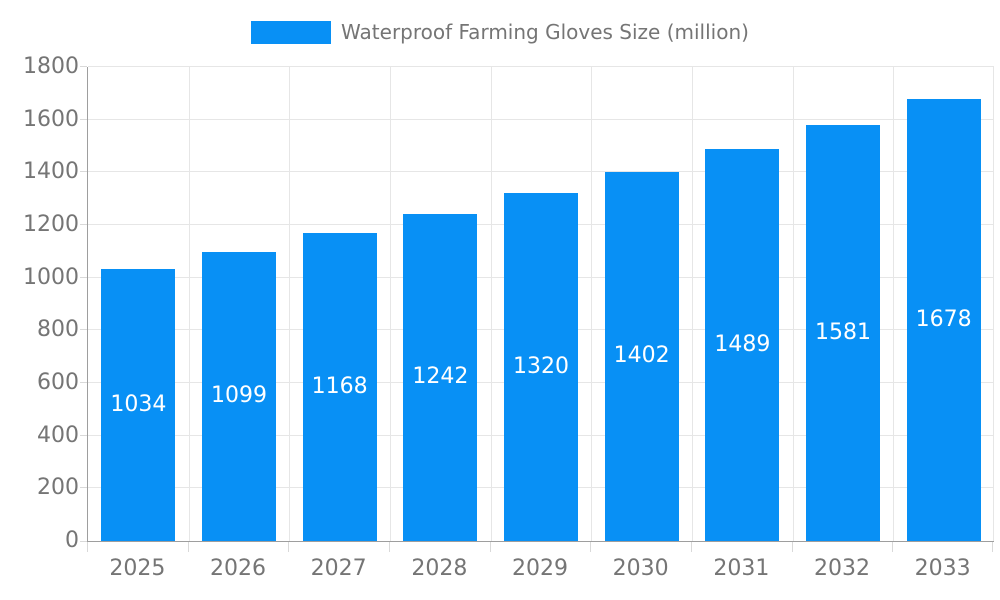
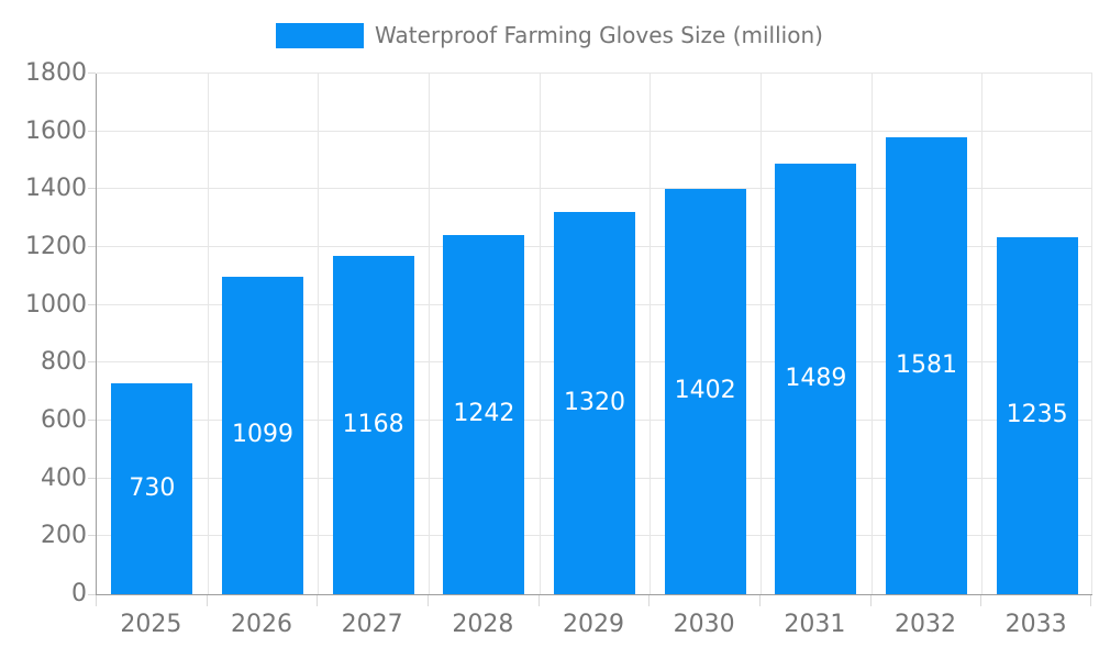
2025: 1034 -> 730
2033: 1678 -> 1235
